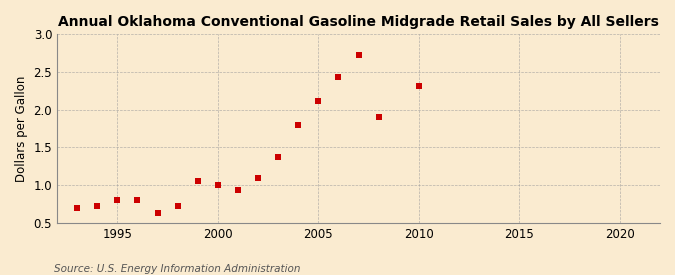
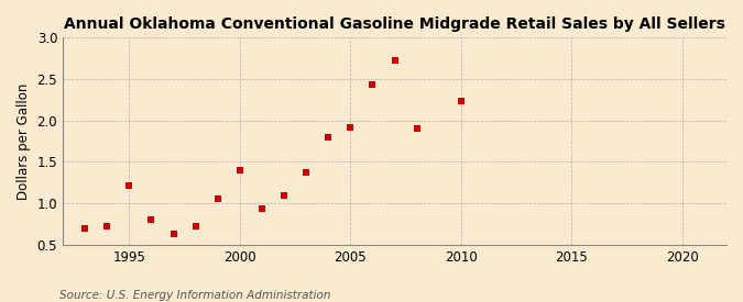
1995: 0.80 -> 1.22
2000: 1.00 -> 1.40
2005: 2.11 -> 1.92
2010: 2.32 -> 2.24
